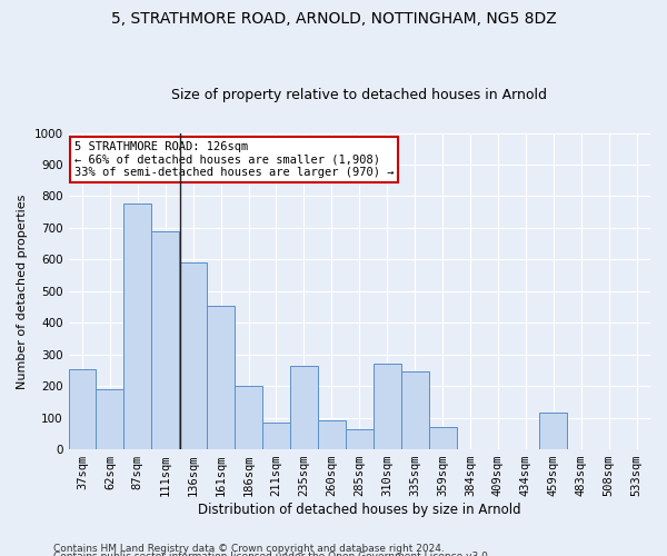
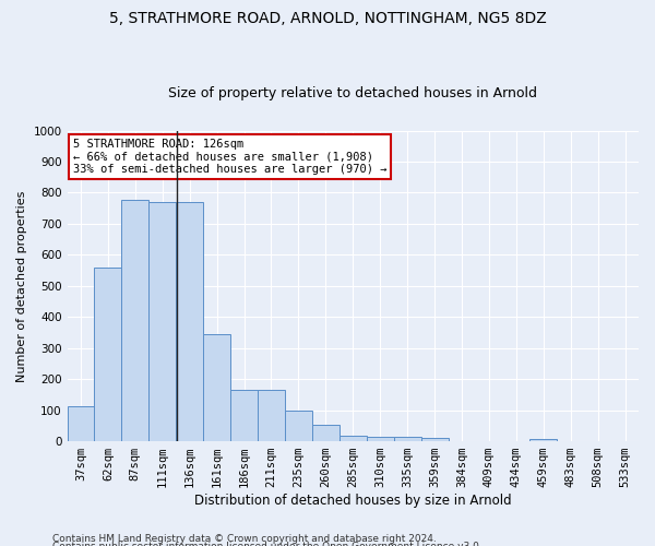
37sqm: 255 -> 112
62sqm: 190 -> 558
111sqm: 690 -> 770
136sqm: 590 -> 770
161sqm: 455 -> 345
186sqm: 200 -> 165
211sqm: 85 -> 165
235sqm: 265 -> 97
260sqm: 90 -> 52
285sqm: 65 -> 18
310sqm: 270 -> 13
335sqm: 245 -> 13
359sqm: 70 -> 10
459sqm: 115 -> 8
